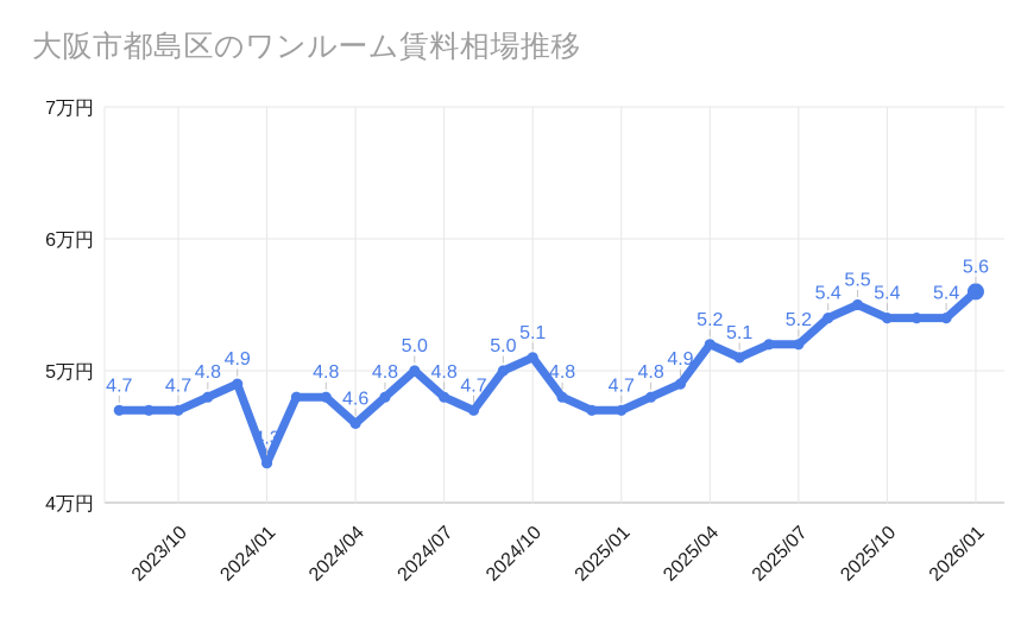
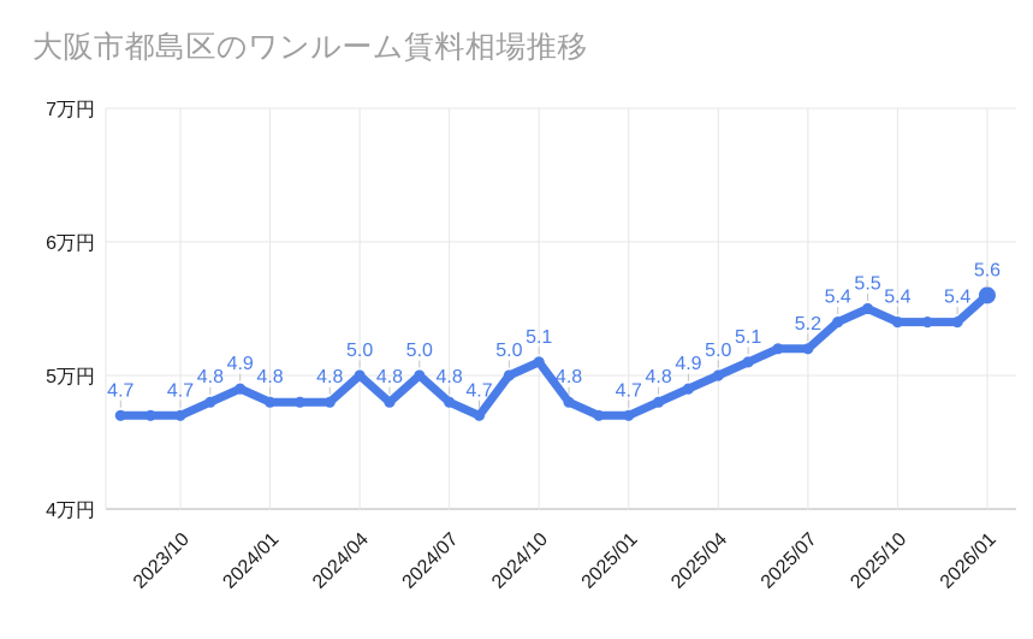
2024/01: 4.3 -> 4.8
2024/04: 4.6 -> 5.0
2025/04: 5.2 -> 5.0
